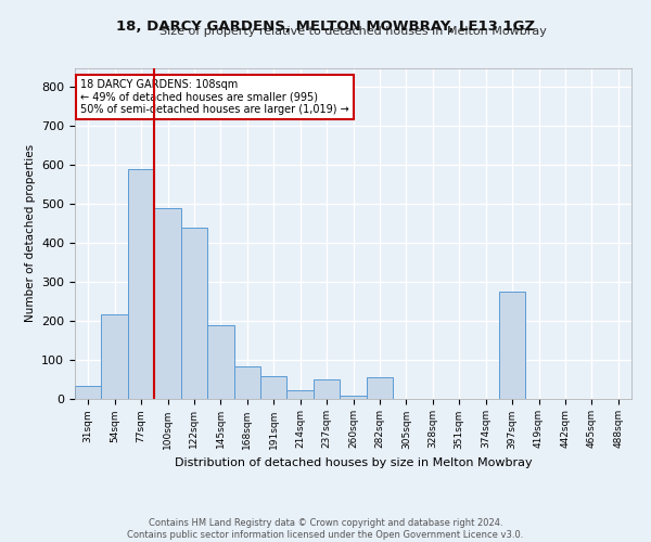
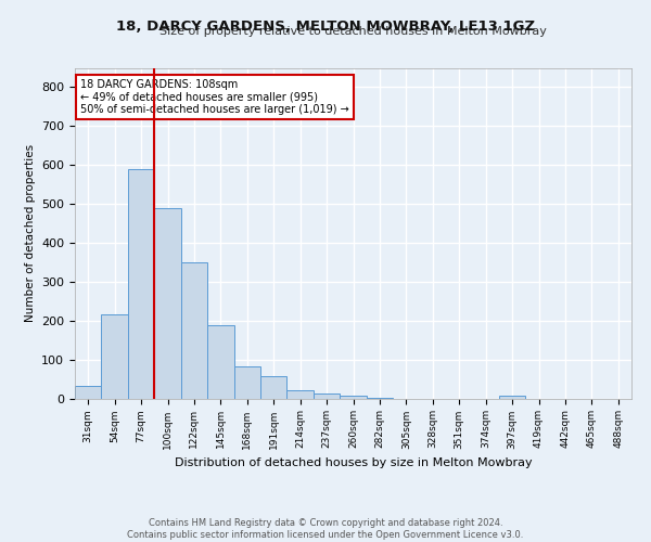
122sqm: 440 -> 350
237sqm: 50 -> 13
282sqm: 55 -> 2
397sqm: 275 -> 7
